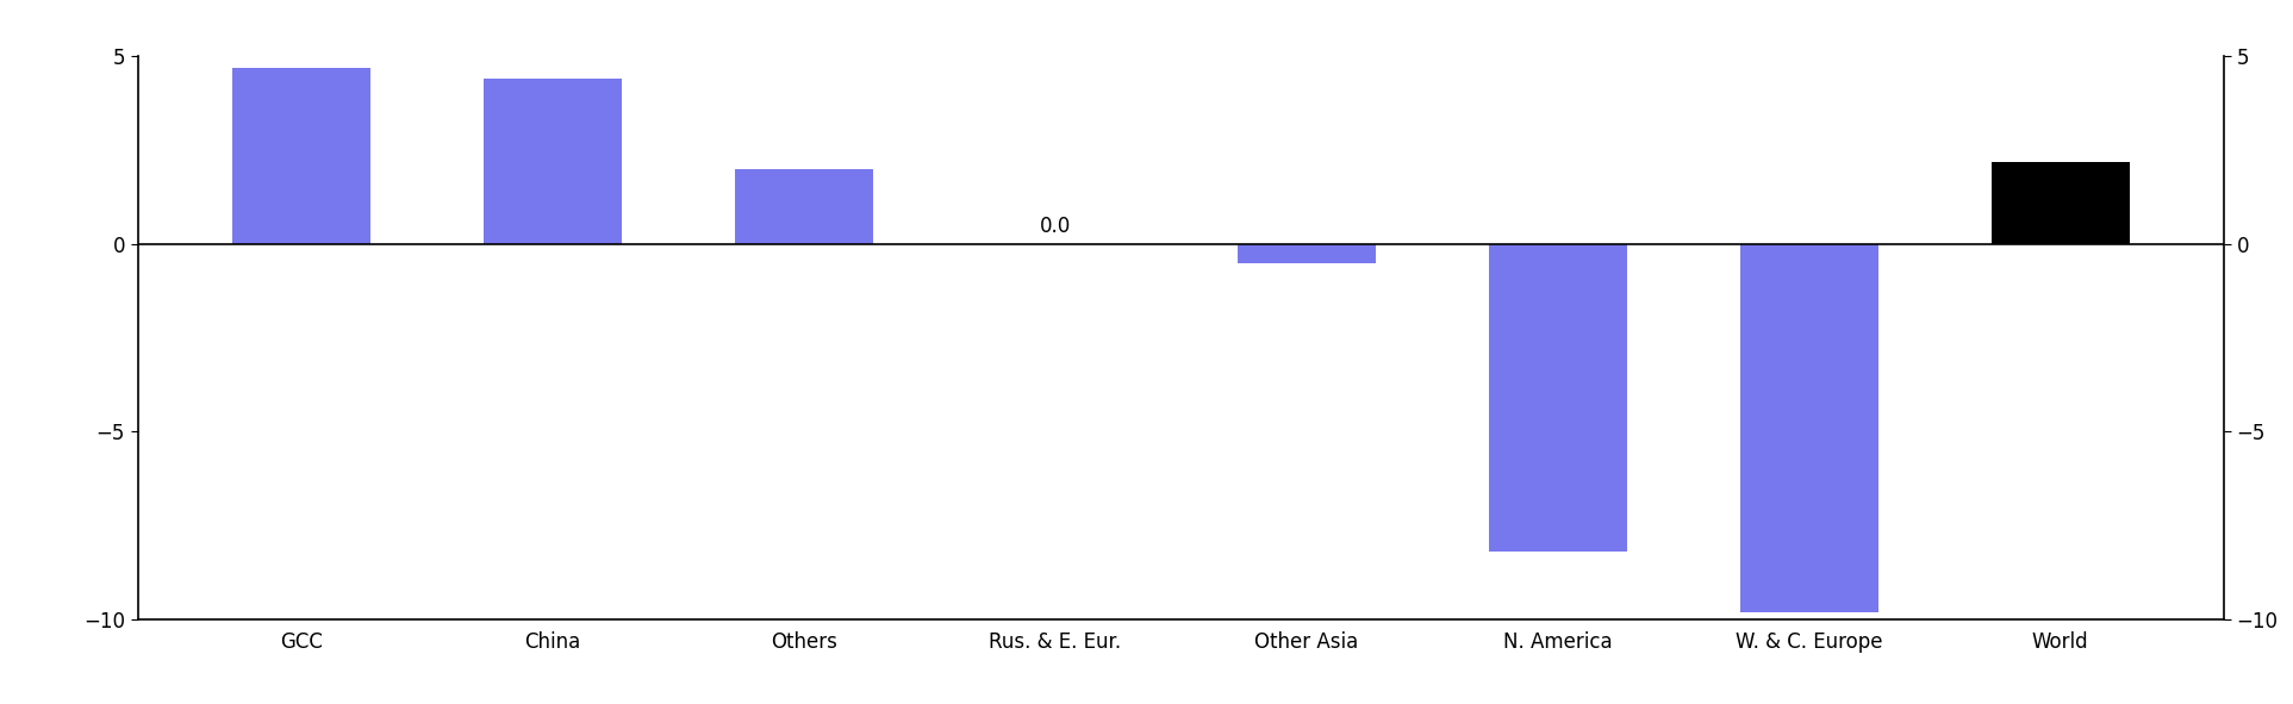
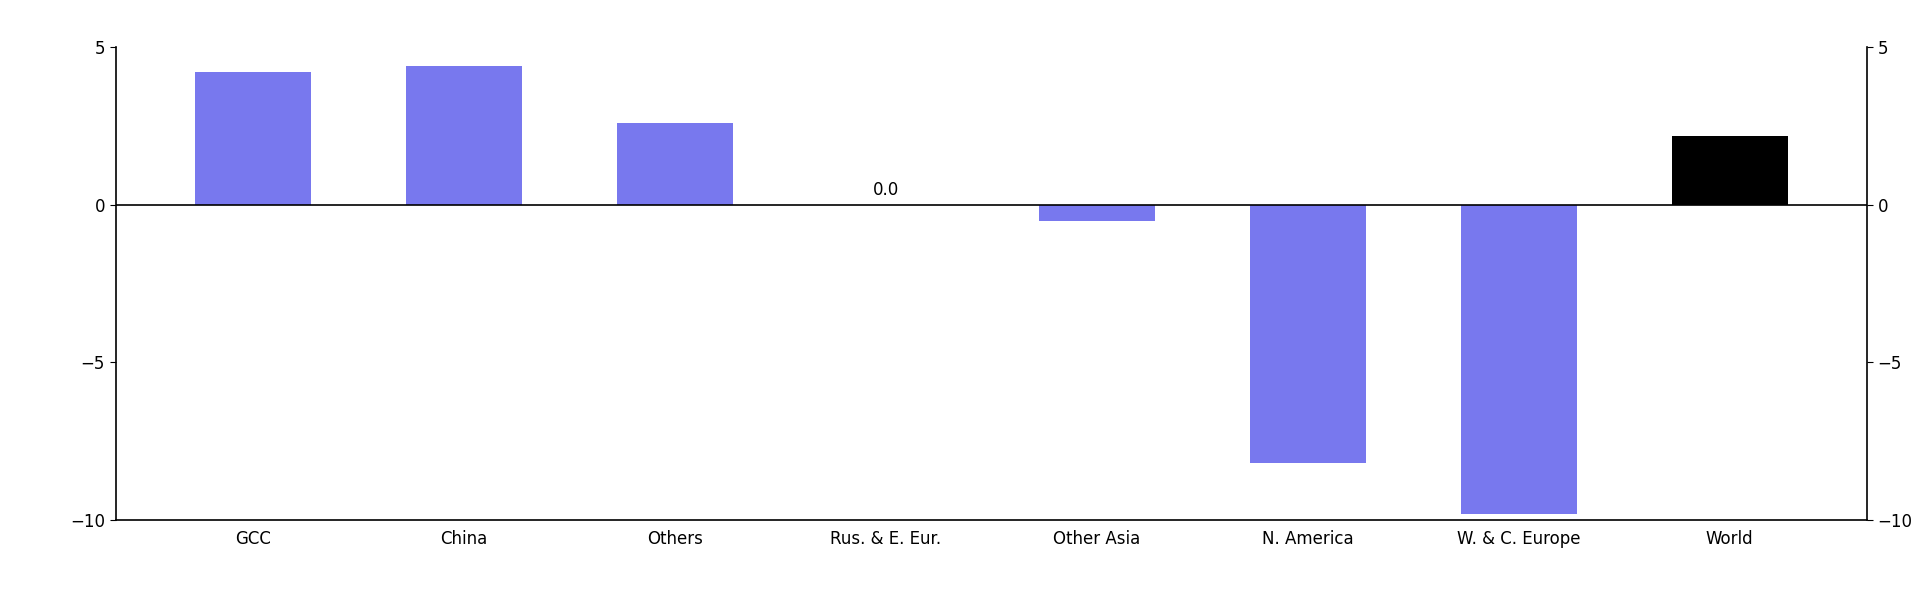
GCC: 4.7 -> 4.2
Others: 2.0 -> 2.6
